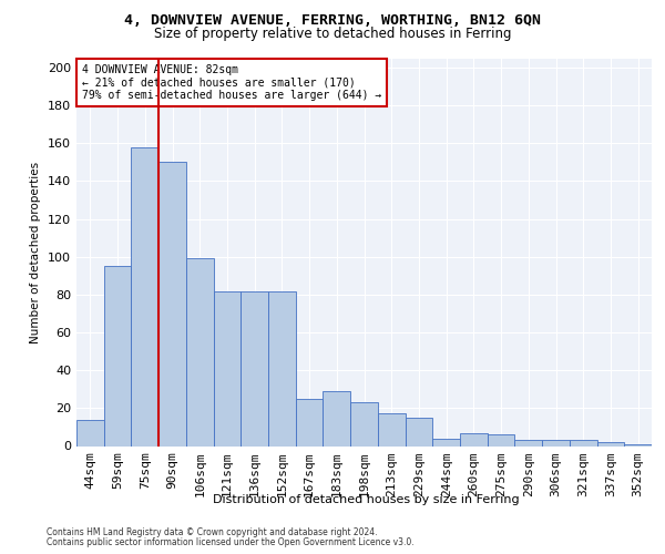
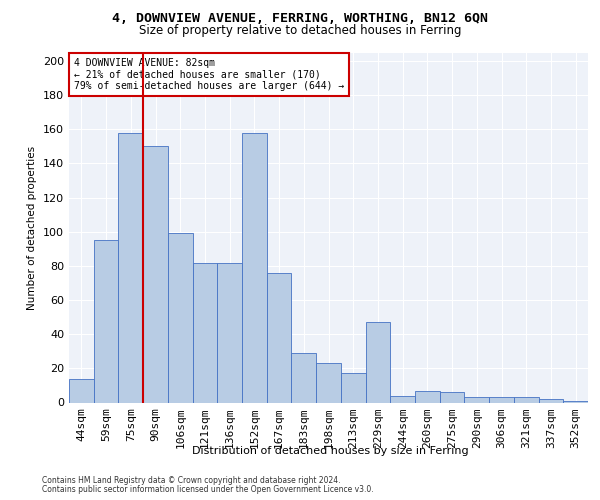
152sqm: 82 -> 158
167sqm: 25 -> 76
229sqm: 15 -> 47
